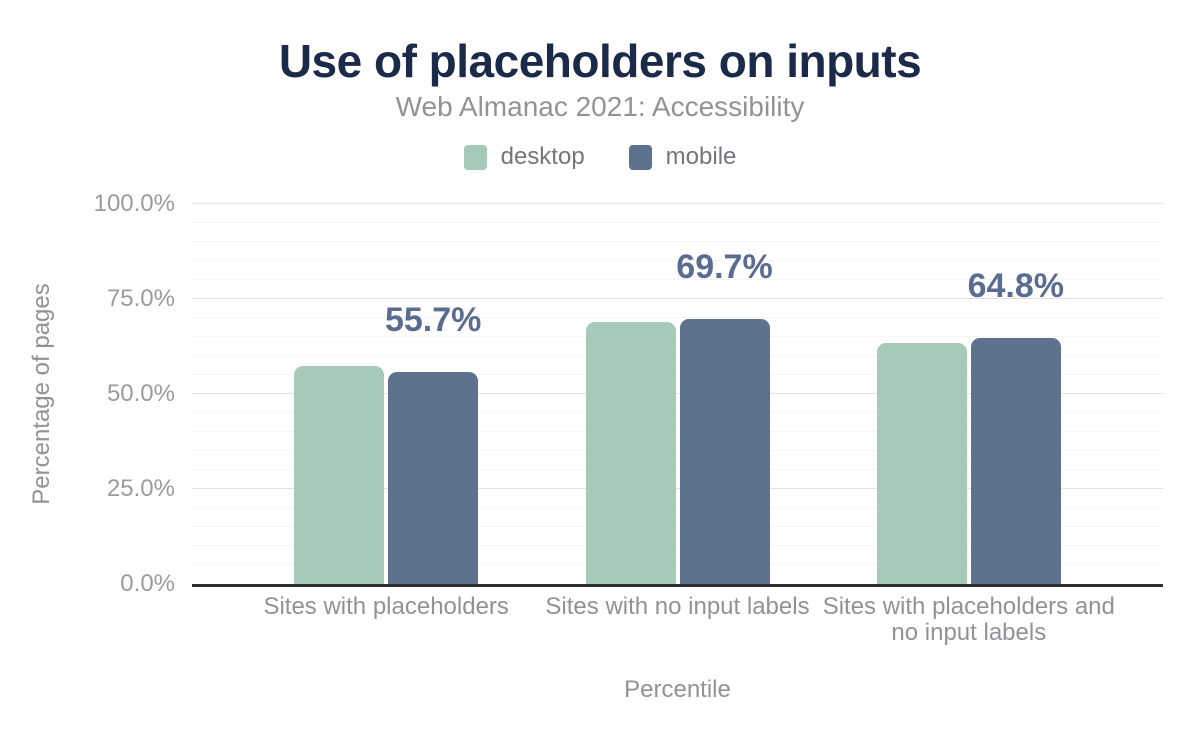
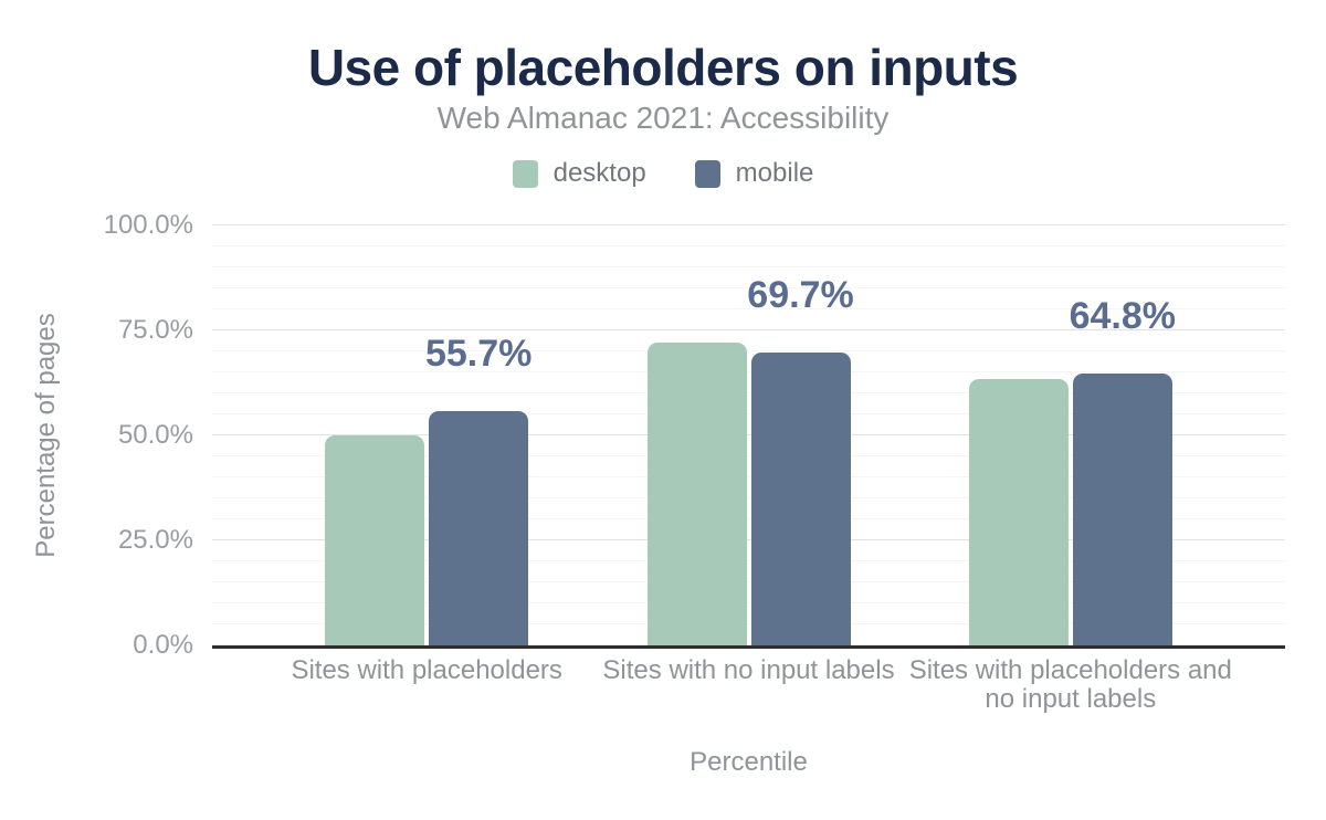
desktop/Sites with placeholders: 57% -> 50%
desktop/Sites with no input labels: 69% -> 72%
